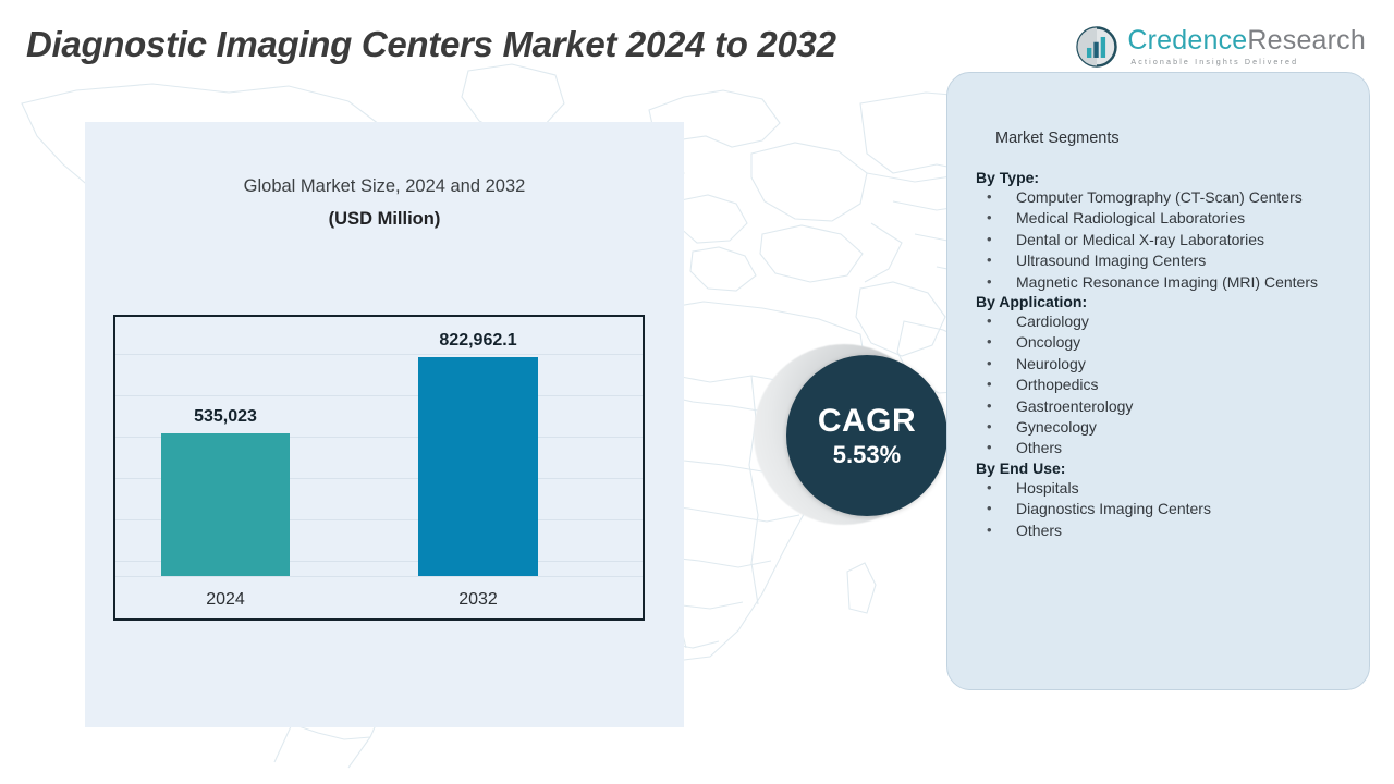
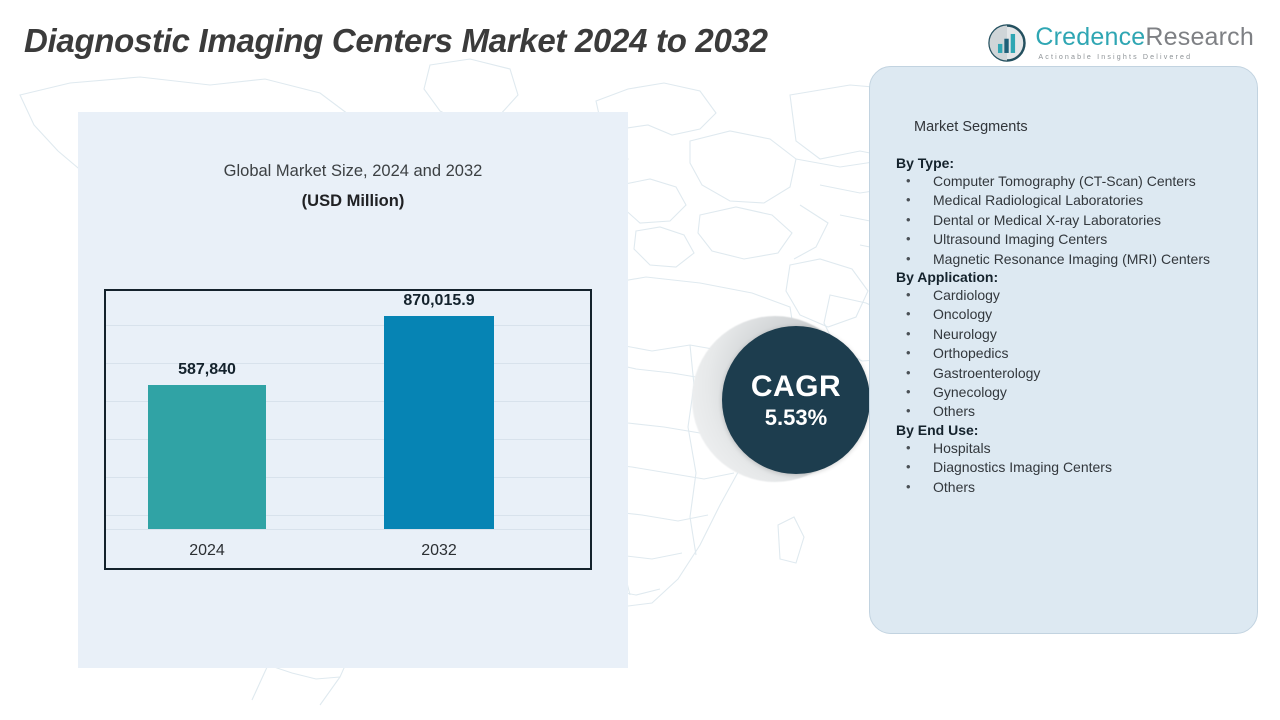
2024: 535,023 -> 587,840
2032: 822,962.1 -> 870,015.9
